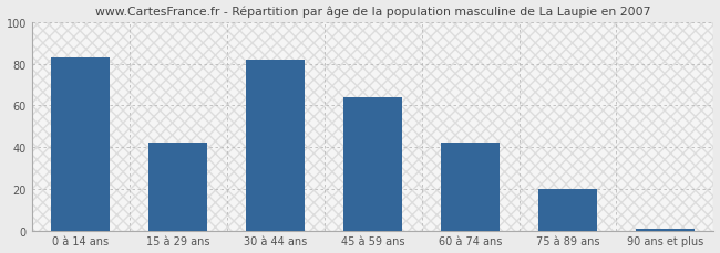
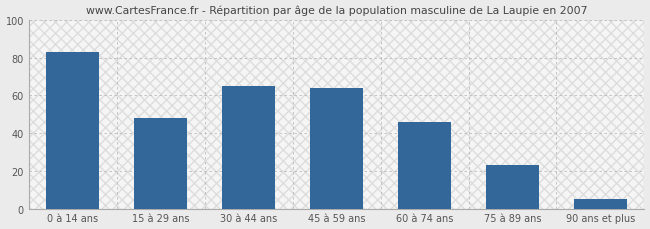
15 à 29 ans: 42 -> 48
30 à 44 ans: 82 -> 65
60 à 74 ans: 42 -> 46
75 à 89 ans: 20 -> 23
90 ans et plus: 1 -> 5
